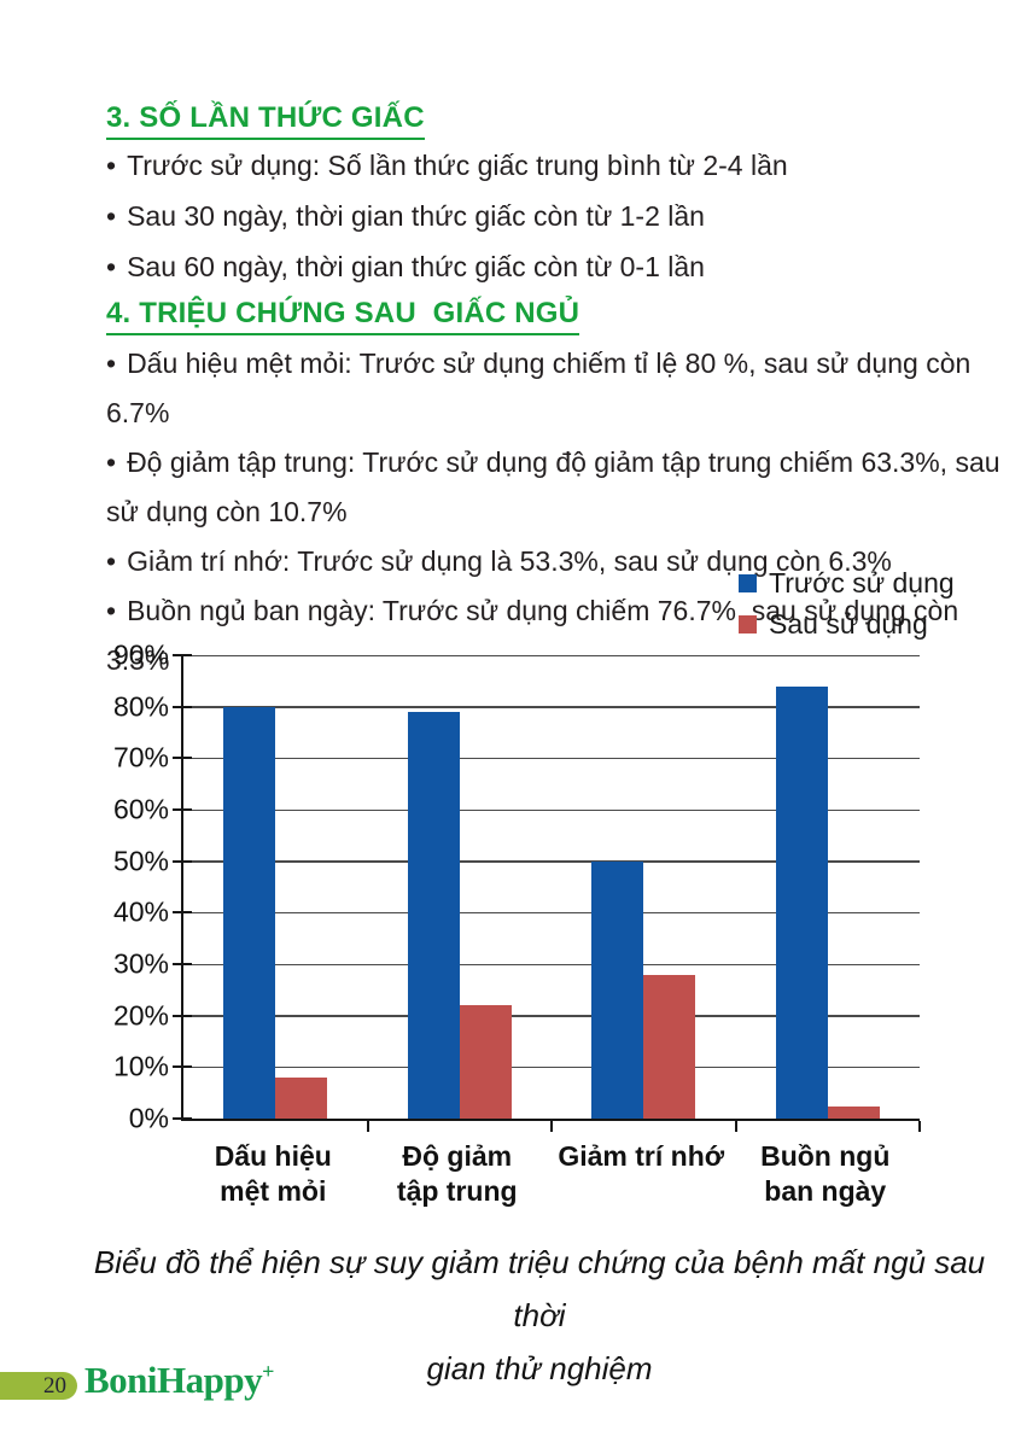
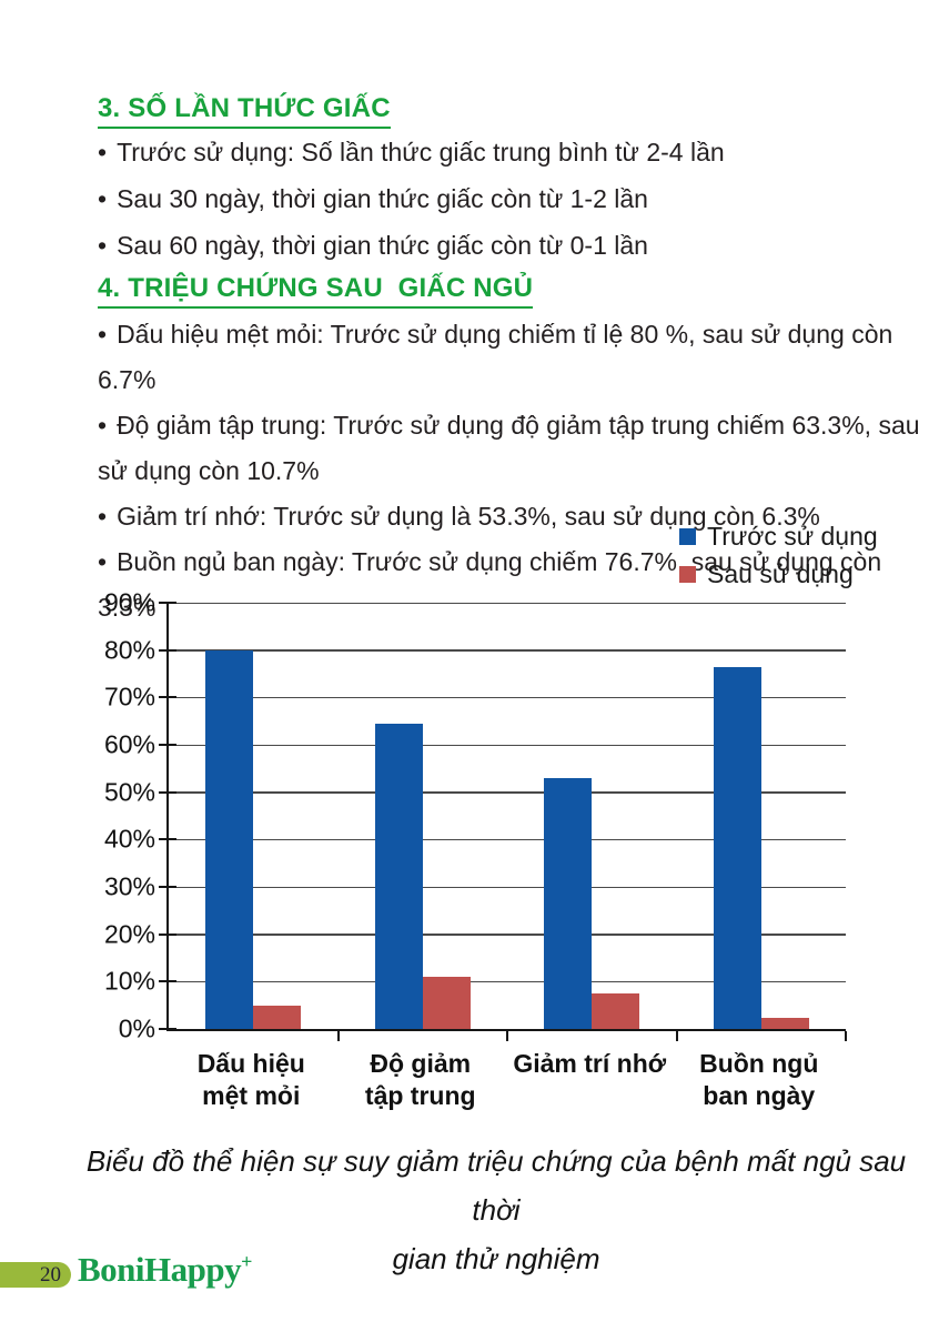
Sau sử dụng/Dấu hiệu mệt mỏi: 8% -> 5%
Trước sử dụng/Độ giảm tập trung: 79% -> 64%
Sau sử dụng/Độ giảm tập trung: 22% -> 11%
Trước sử dụng/Giảm trí nhớ: 50% -> 53%
Sau sử dụng/Giảm trí nhớ: 28% -> 8%
Trước sử dụng/Buồn ngủ ban ngày: 84% -> 76%
